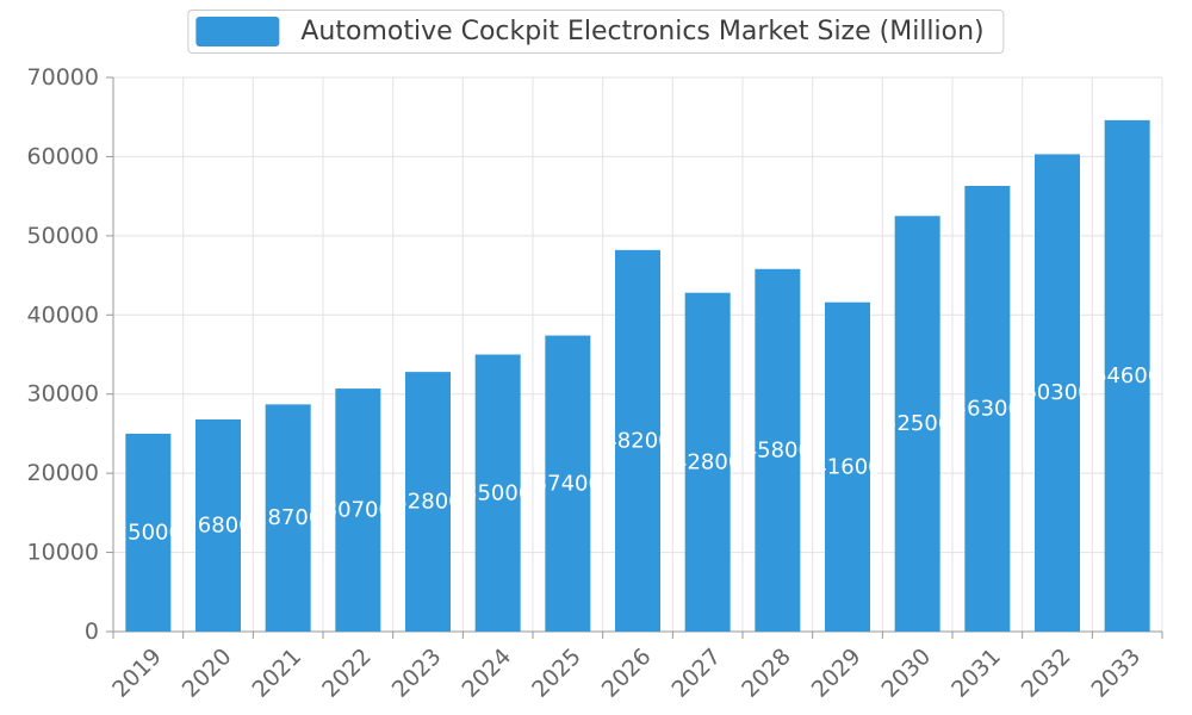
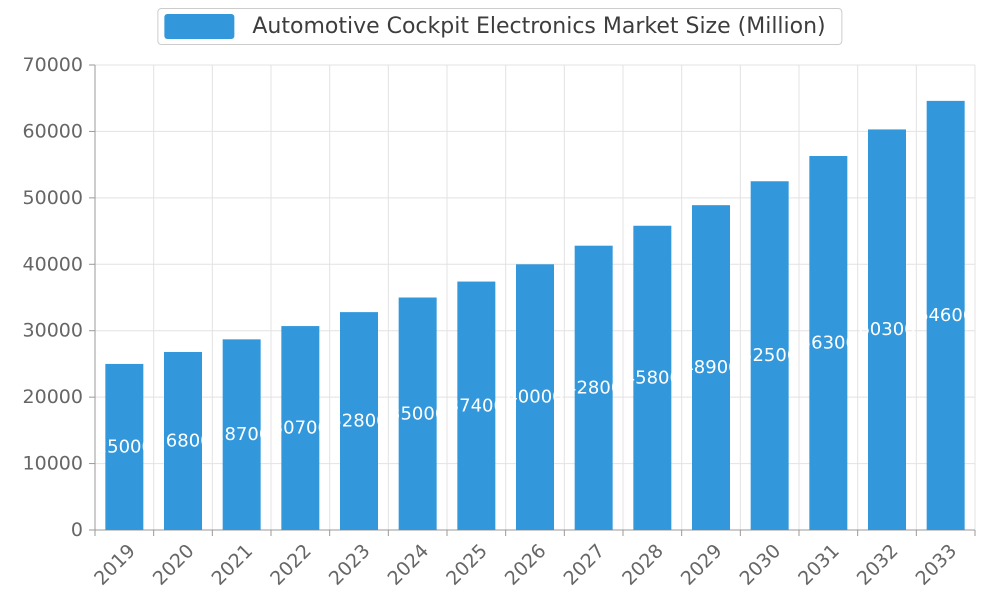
2026: 48200 -> 40000
2029: 41600 -> 48900
